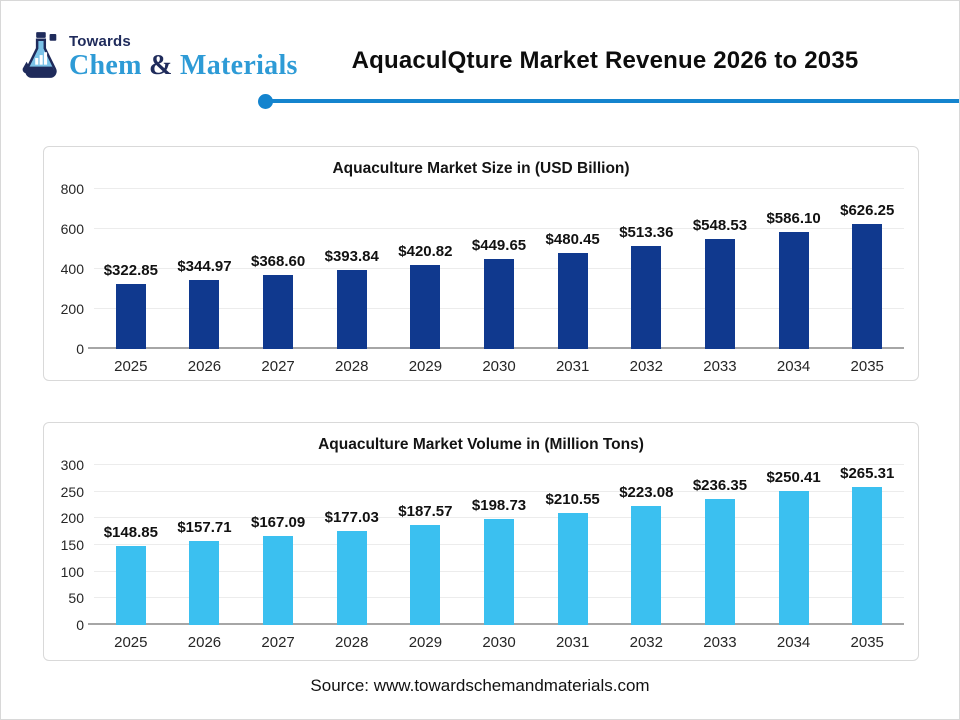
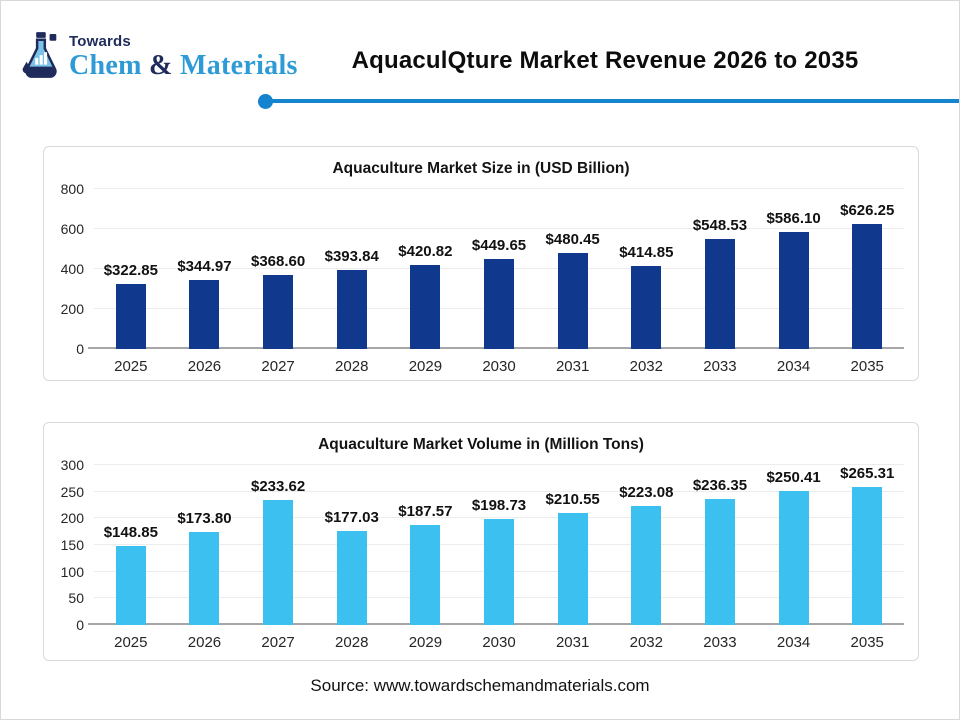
Aquaculture Market Size in (USD Billion)/2032: $513.36 -> $414.85
Aquaculture Market Volume in (Million Tons)/2026: $157.71 -> $173.80
Aquaculture Market Volume in (Million Tons)/2027: $167.09 -> $233.62
